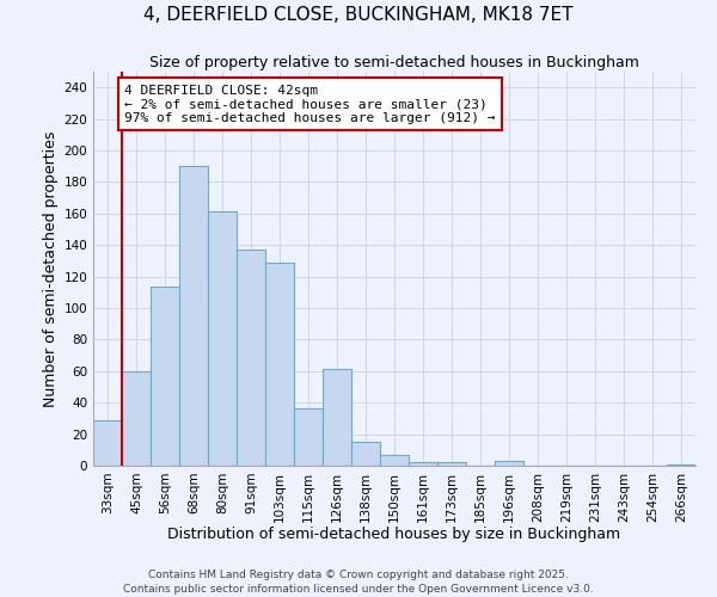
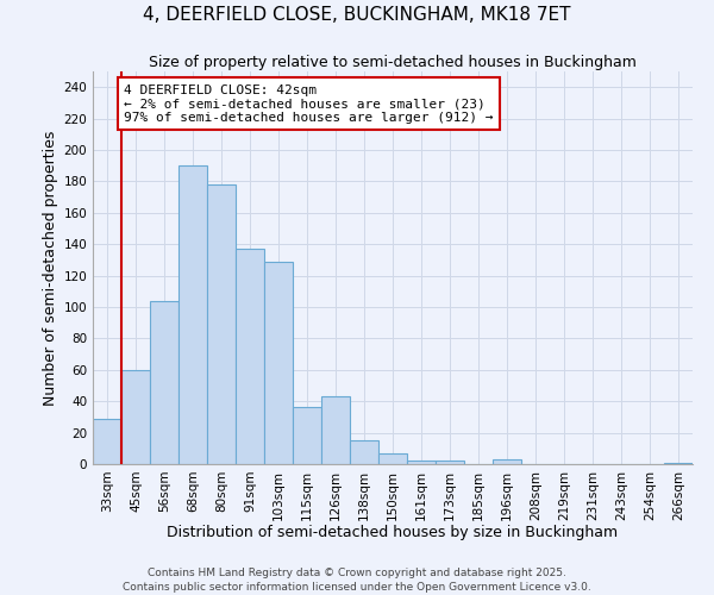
56sqm: 114 -> 104
80sqm: 161 -> 178
126sqm: 61 -> 43
